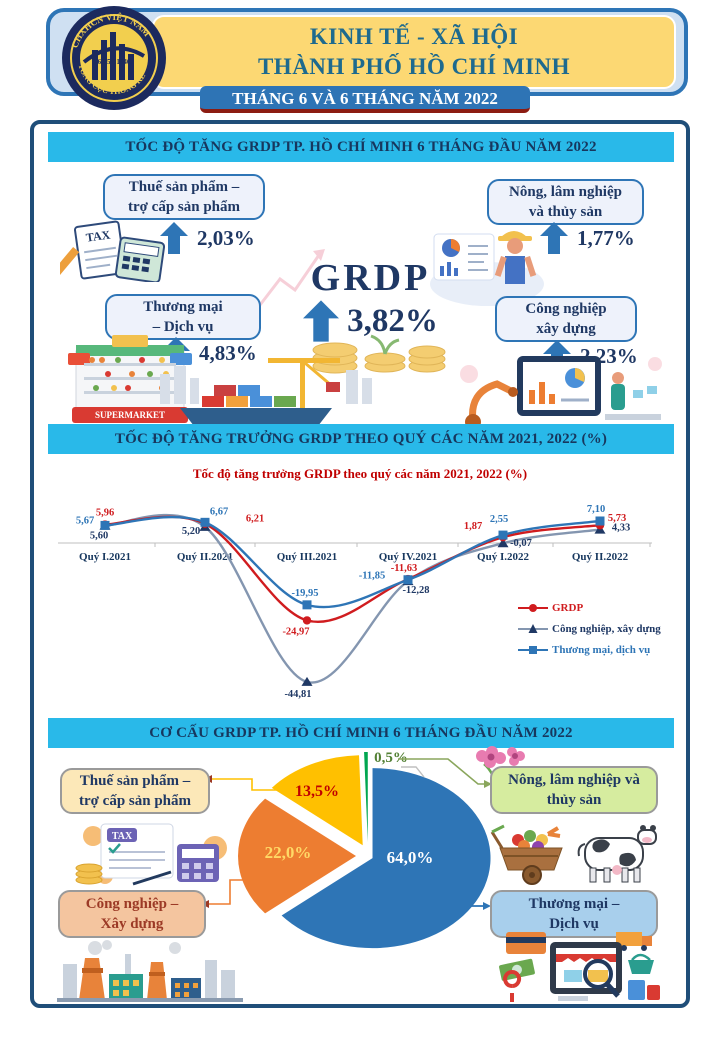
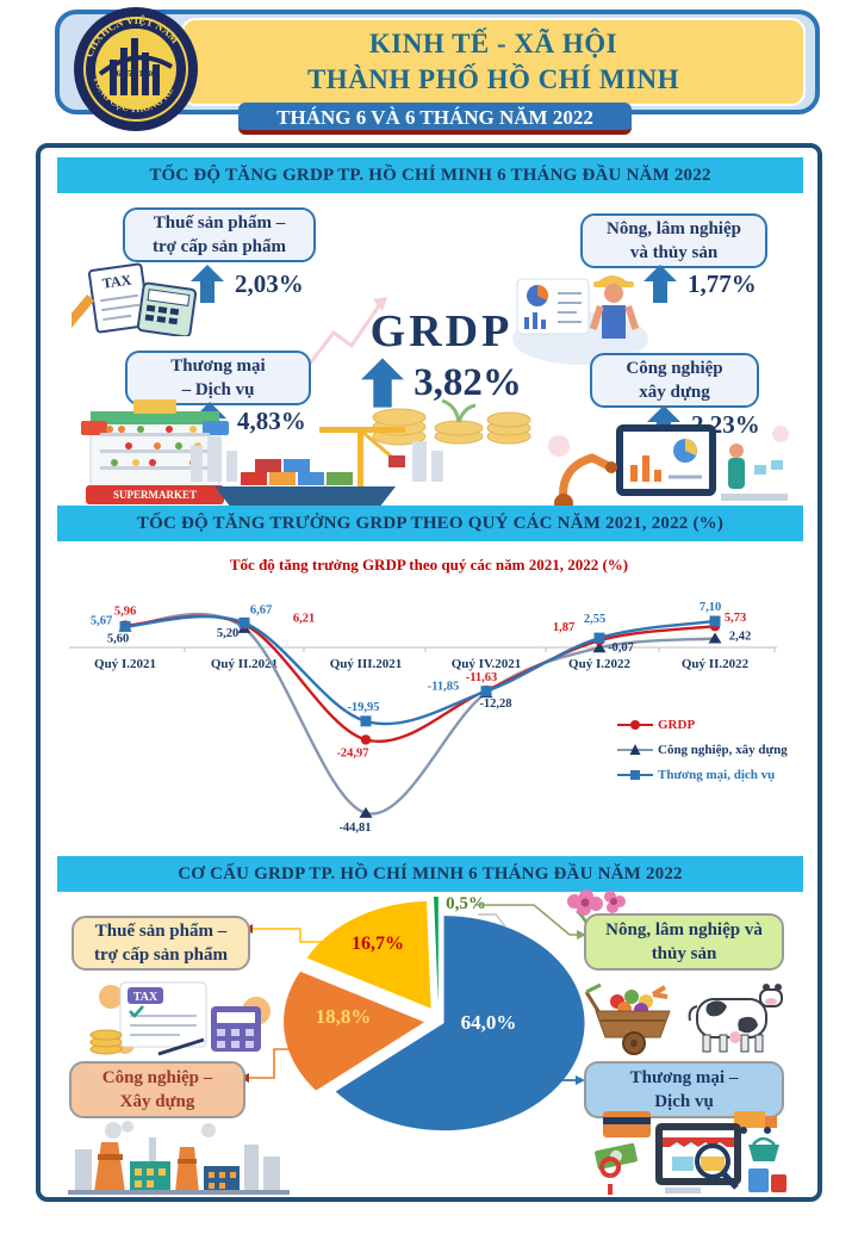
Tốc độ tăng trưởng GRDP theo quý các năm 2021, 2022 (%)/Công nghiệp, xây dựng/Quý II.2022: 4,33 -> 2,42
CƠ CẤU GRDP TP. HỒ CHÍ MINH 6 THÁNG ĐẦU NĂM 2022/Công nghiệp – Xây dựng: 22,0% -> 18,8%
CƠ CẤU GRDP TP. HỒ CHÍ MINH 6 THÁNG ĐẦU NĂM 2022/Thuế sản phẩm – trợ cấp sản phẩm: 13,5% -> 16,7%
